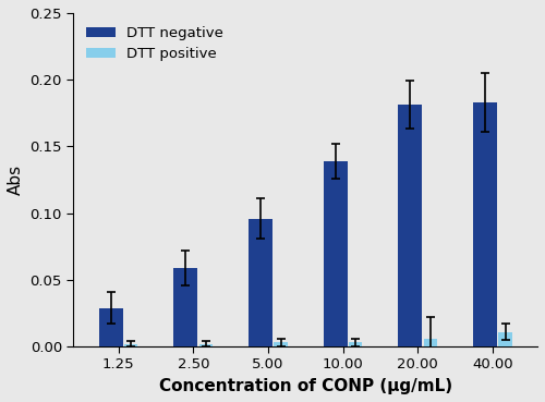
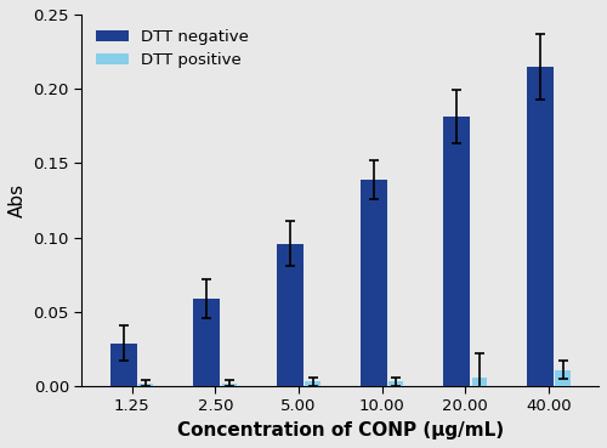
DTT negative/40.00: 0.183 -> 0.215
